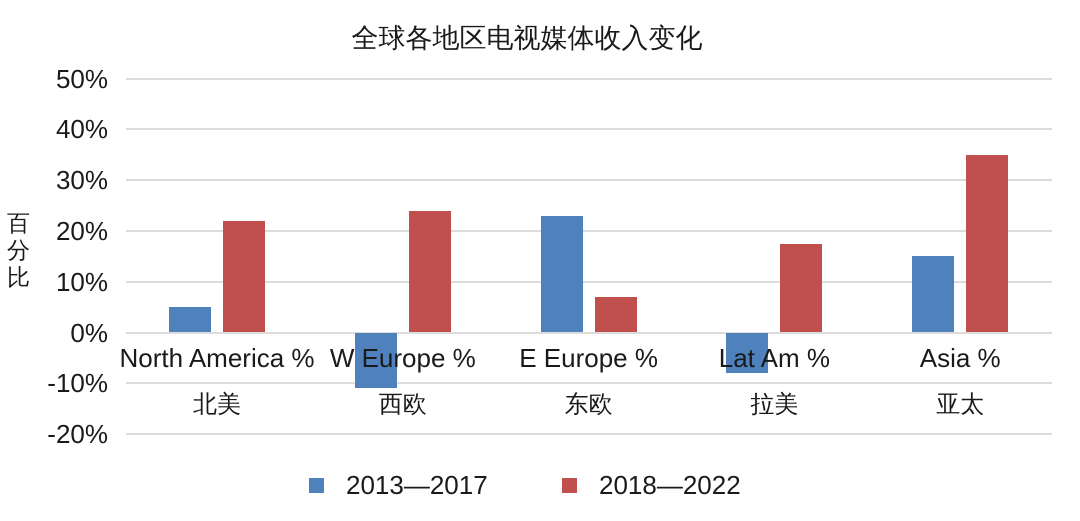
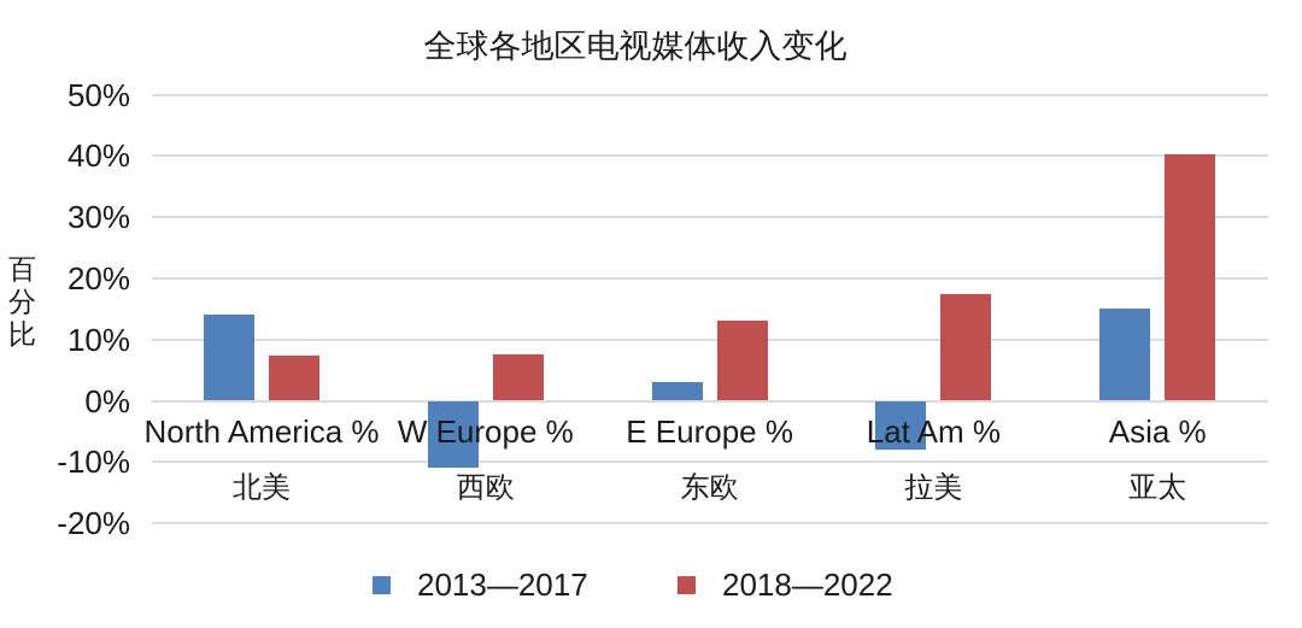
2013—2017/North America %: 5% -> 14%
2018—2022/North America %: 22% -> 7%
2018—2022/W Europe %: 24% -> 8%
2013—2017/E Europe %: 23% -> 3%
2018—2022/E Europe %: 7% -> 13%
2018—2022/Asia %: 35% -> 40%
